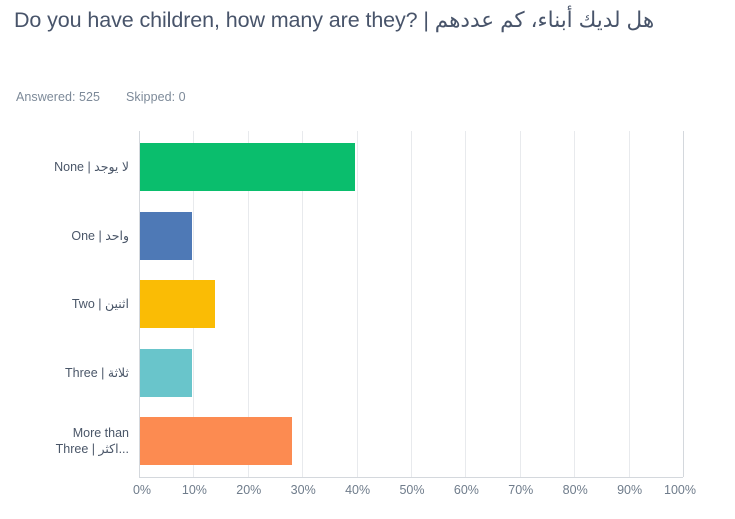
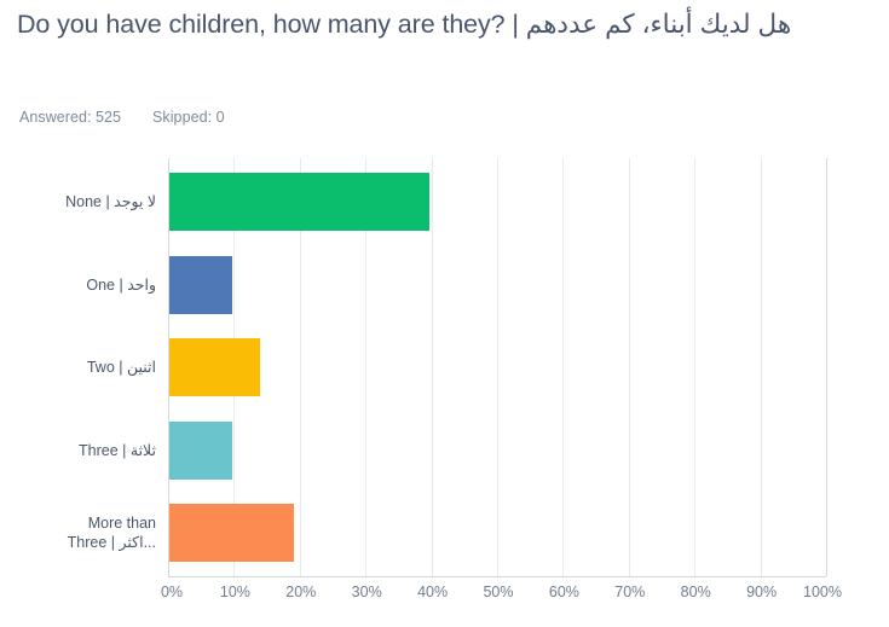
More than Three | اكثر...: 28% -> 19%
